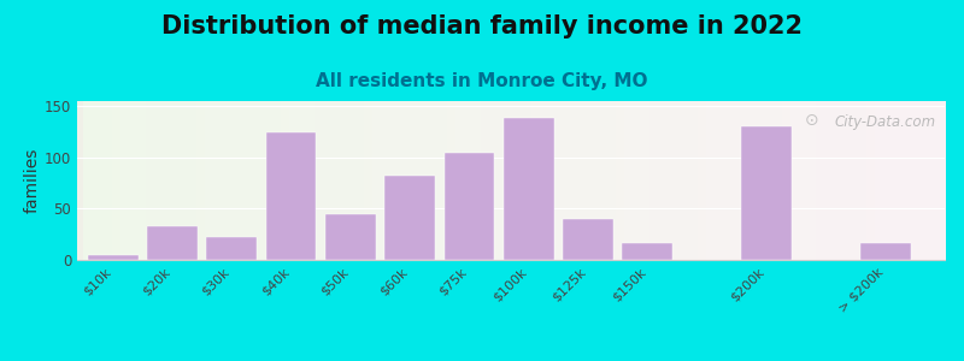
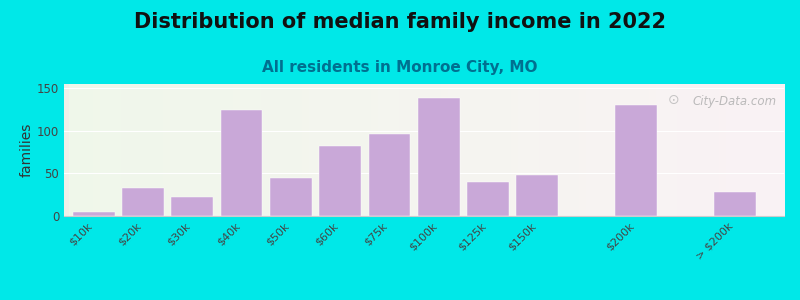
$75k: 104 -> 96
$150k: 17 -> 48
> $200k: 17 -> 28
